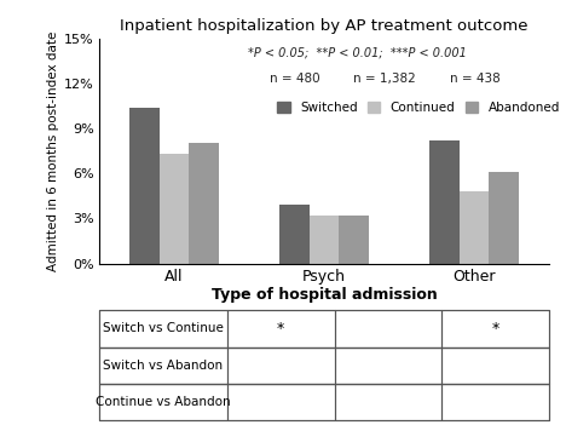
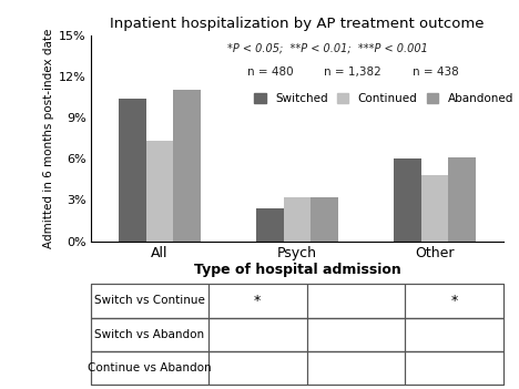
Abandoned/All: 8.0% -> 11.0%
Switched/Psych: 3.9% -> 2.4%
Switched/Other: 8.2% -> 6.0%
